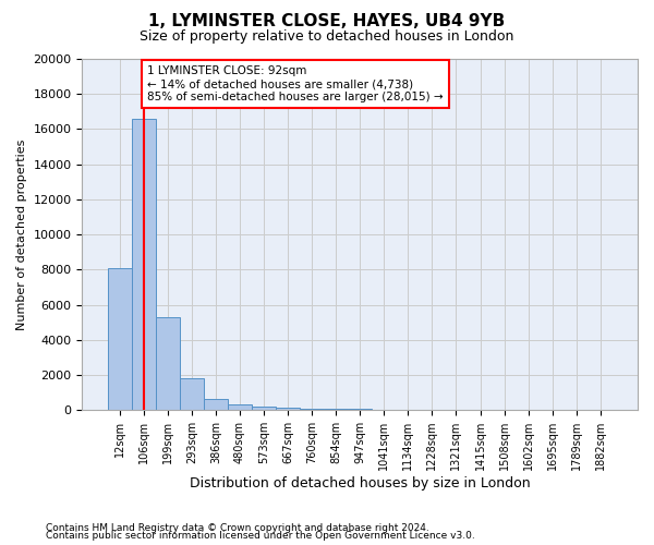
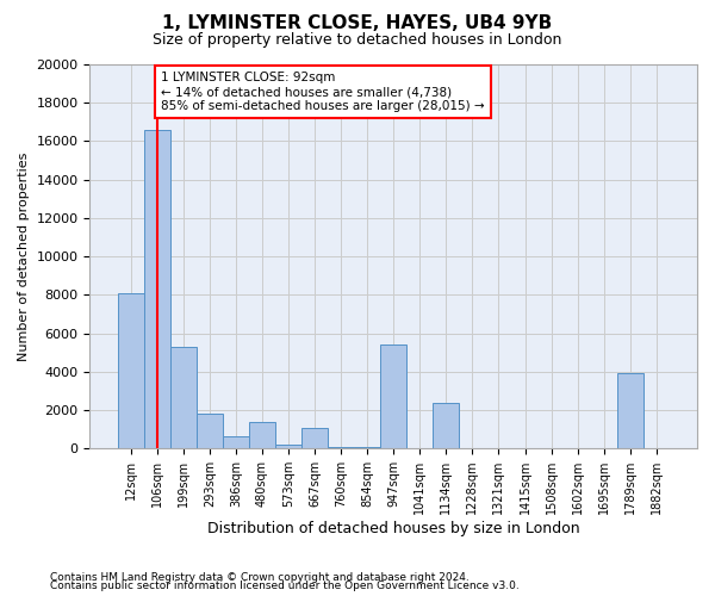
480sqm: 400 -> 1400
667sqm: 100 -> 1100
947sqm: 0 -> 5400
1134sqm: 0 -> 2400
1789sqm: 0 -> 3900
